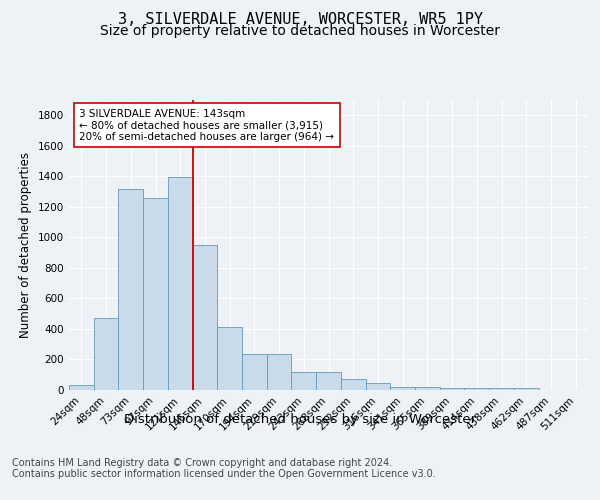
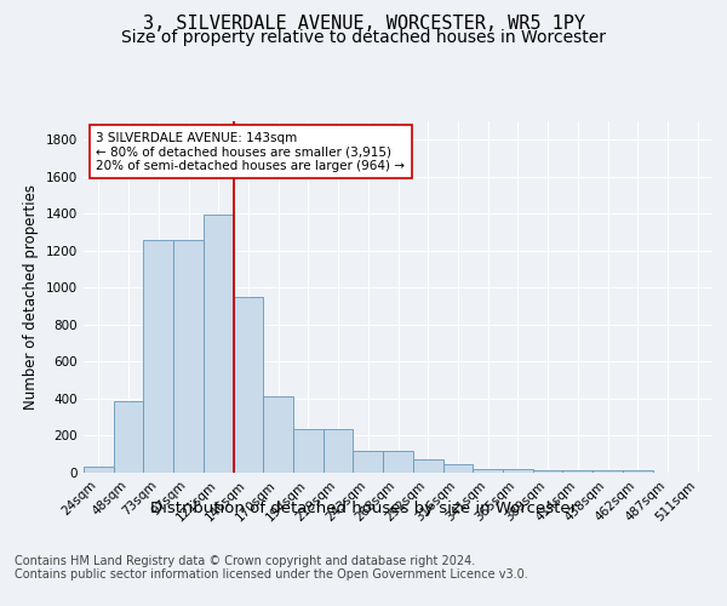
48sqm: 470 -> 380
73sqm: 1320 -> 1260
